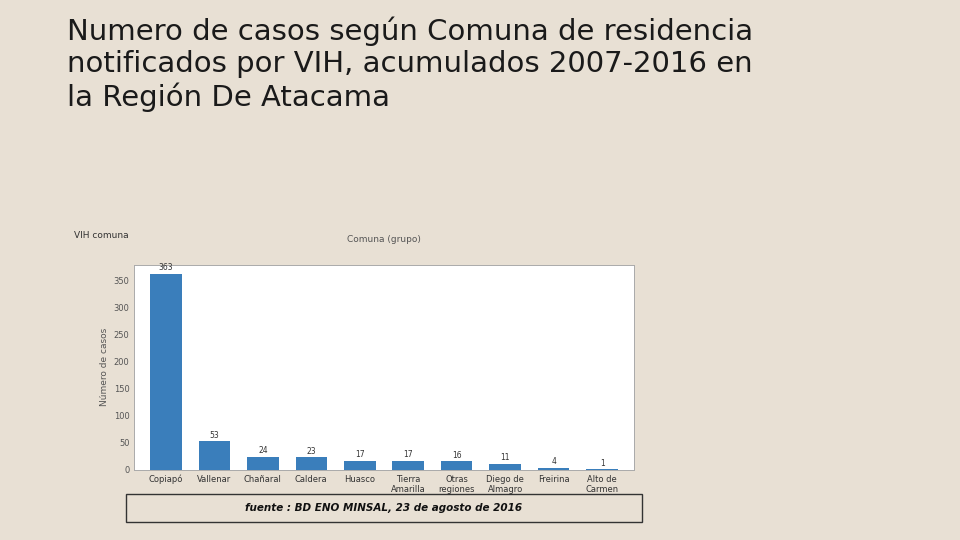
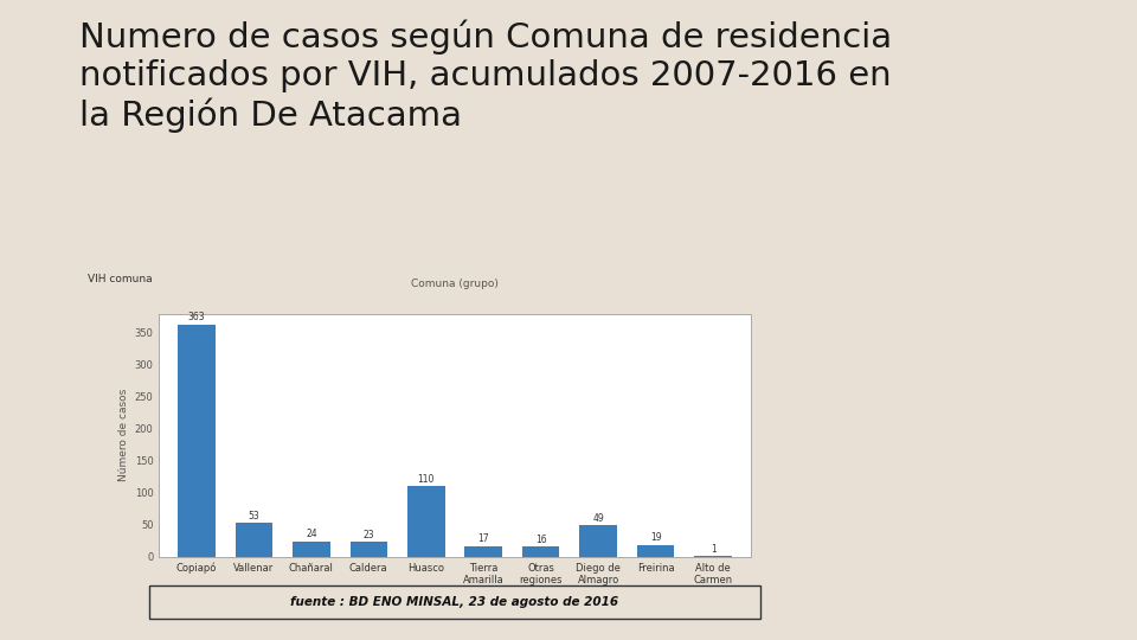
Huasco: 17 -> 110
Diego de Almagro: 11 -> 49
Freirina: 4 -> 19
